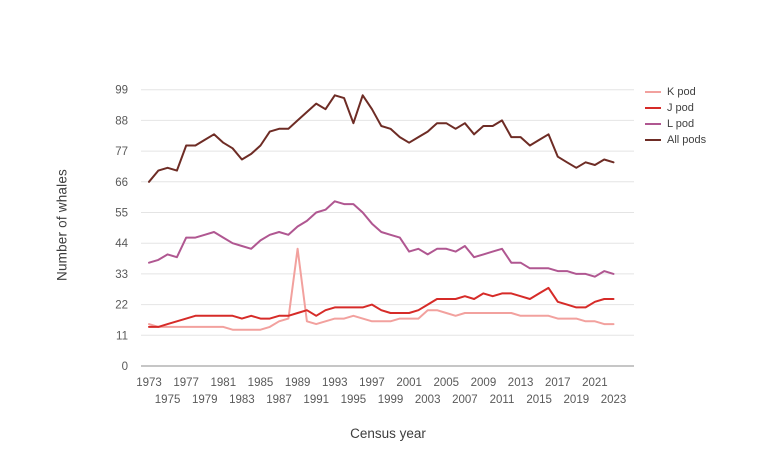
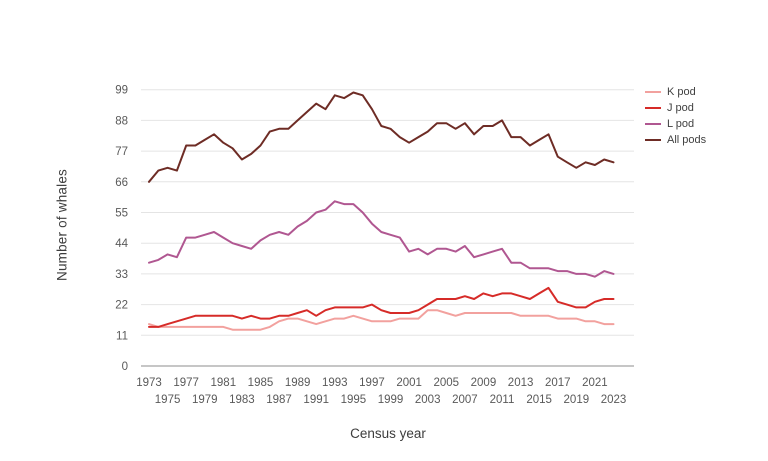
K pod/1989: 42 -> 17
All pods/1995: 87 -> 98
